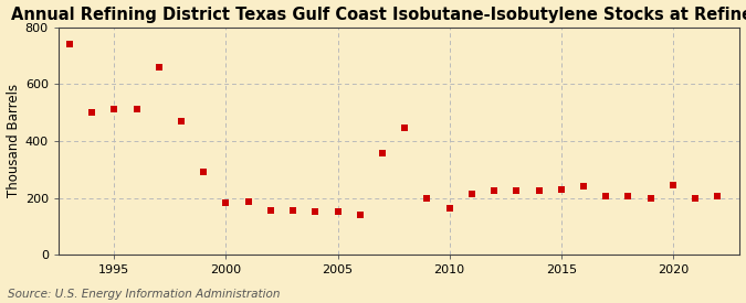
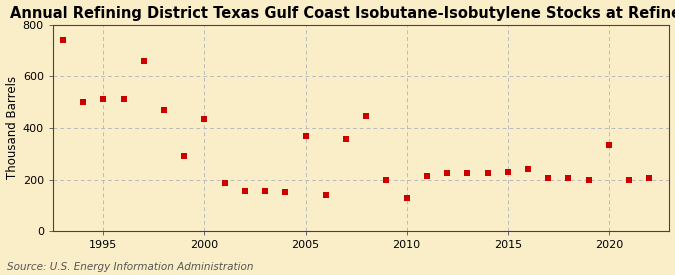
2000: 182 -> 435
2005: 152 -> 370
2010: 165 -> 130
2020: 245 -> 335
